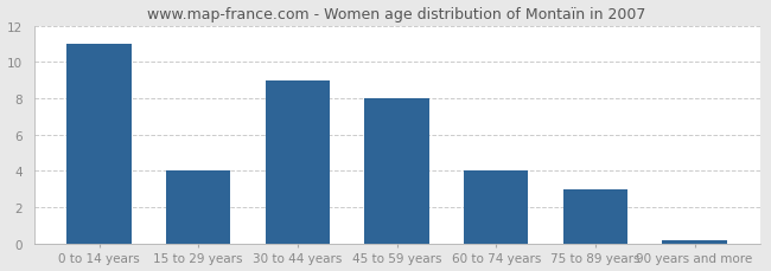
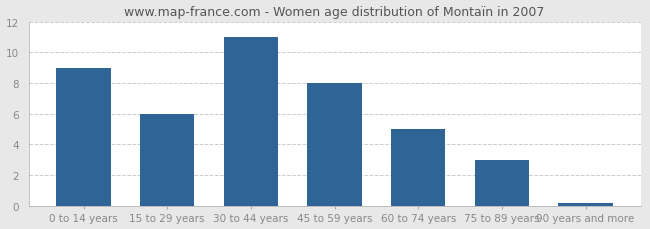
0 to 14 years: 11.0 -> 9.0
15 to 29 years: 4.0 -> 6.0
30 to 44 years: 9.0 -> 11.0
60 to 74 years: 4.0 -> 5.0
